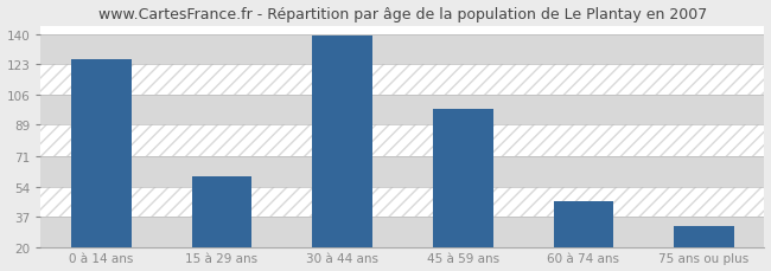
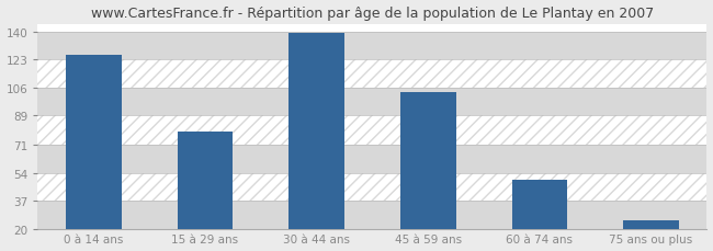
15 à 29 ans: 60 -> 79
45 à 59 ans: 98 -> 103
60 à 74 ans: 46 -> 50
75 ans ou plus: 32 -> 25
